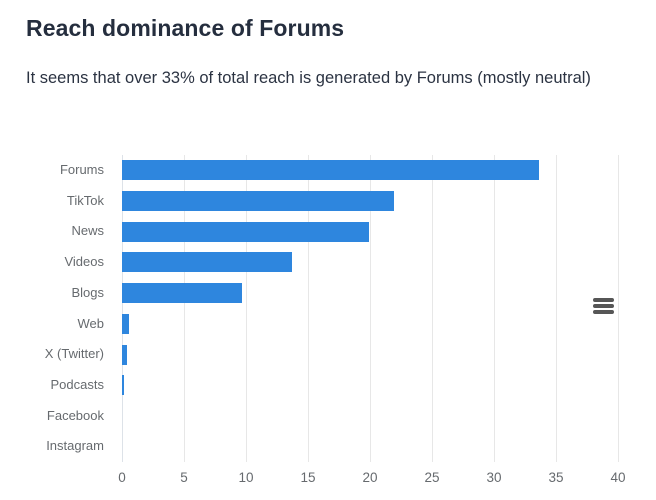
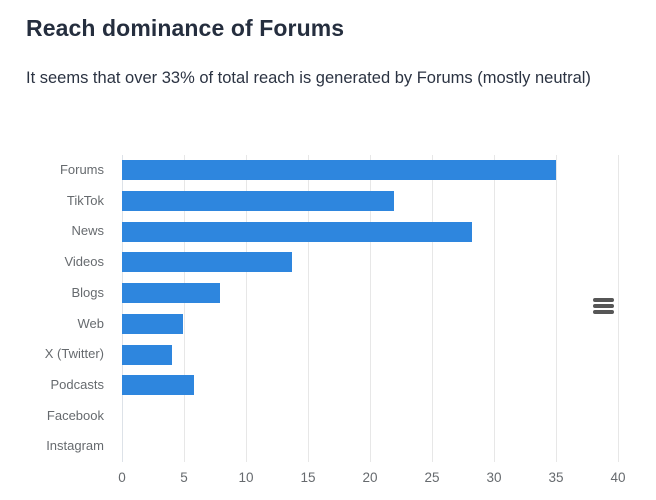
Forums: 33.6 -> 35.0
News: 19.9 -> 28.2
Blogs: 9.7 -> 7.9
Web: 0.6 -> 4.9
X (Twitter): 0.4 -> 4.0
Podcasts: 0.2 -> 5.8
